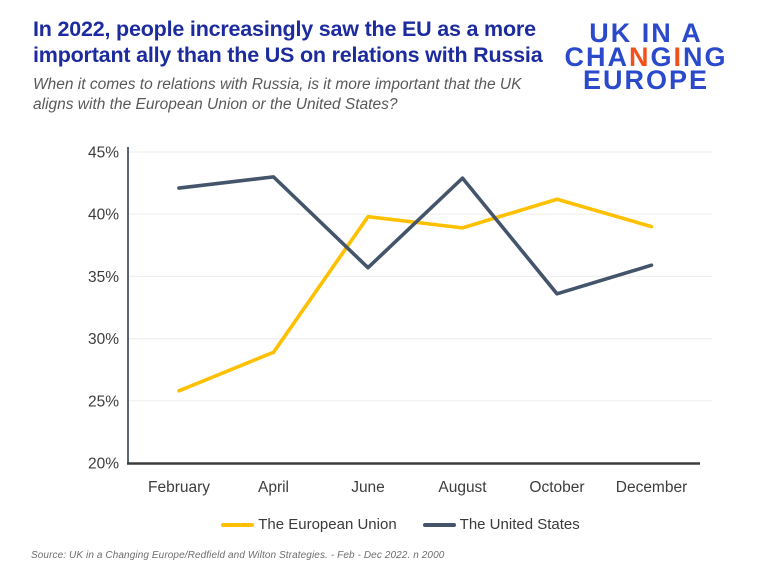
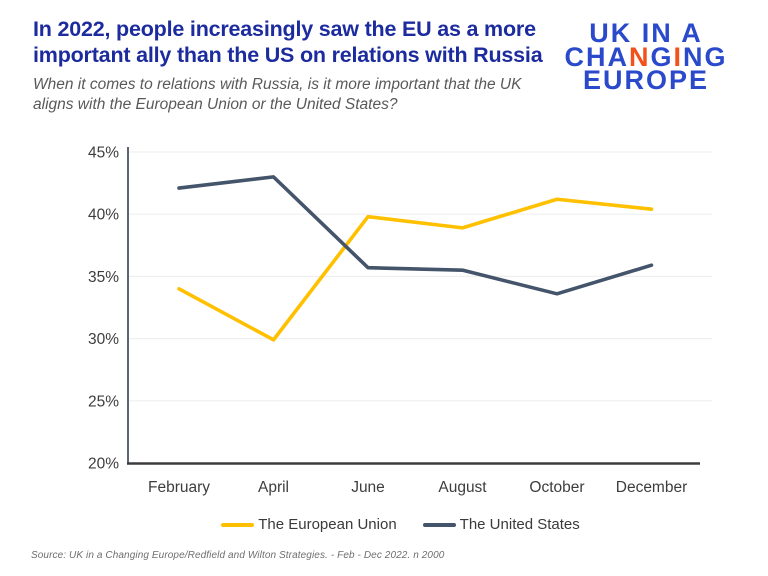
The European Union/February: 25.8% -> 34.0%
The European Union/April: 28.9% -> 29.9%
The United States/August: 42.9% -> 35.5%
The European Union/December: 39.0% -> 40.4%
